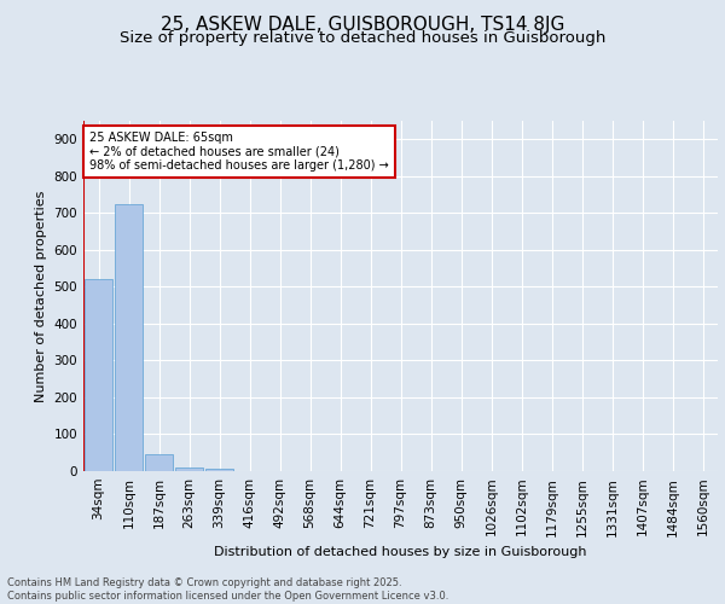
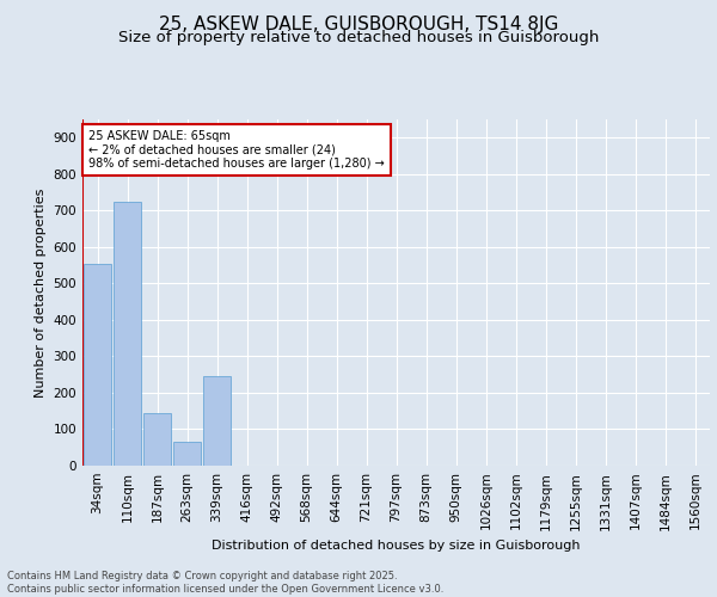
34sqm: 520 -> 555
187sqm: 46 -> 145
263sqm: 10 -> 65
339sqm: 5 -> 245
